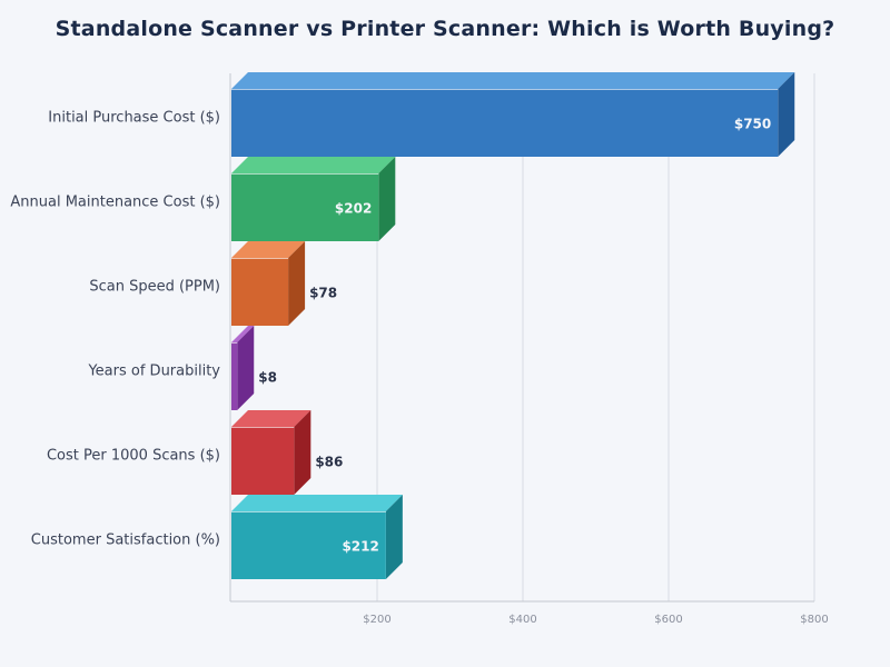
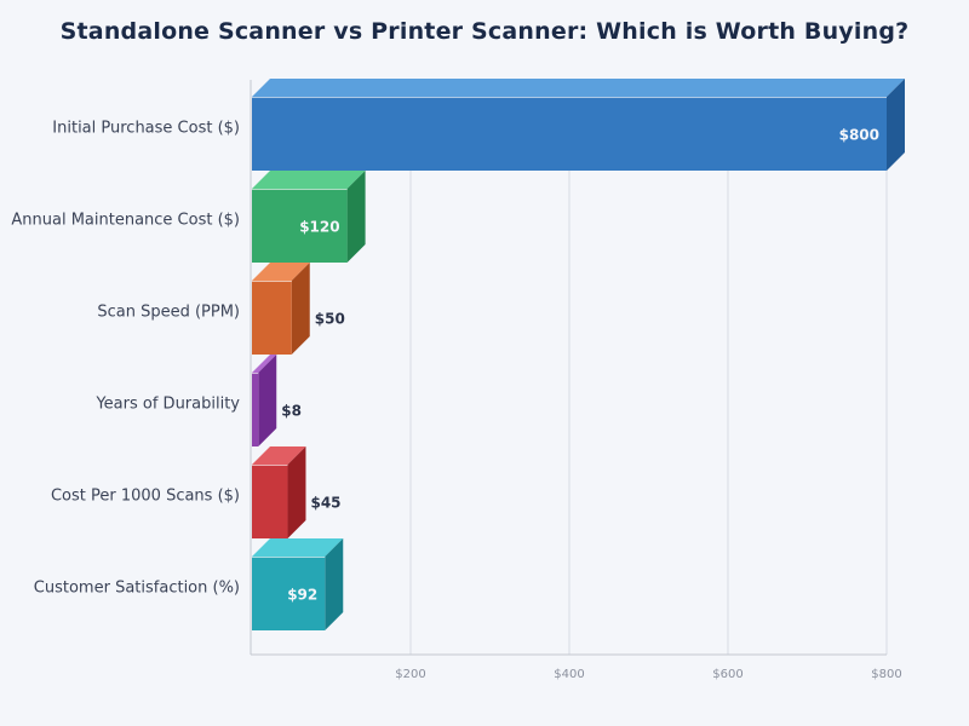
Initial Purchase Cost ($): $750 -> $800
Annual Maintenance Cost ($): $202 -> $120
Scan Speed (PPM): $78 -> $50
Cost Per 1000 Scans ($): $86 -> $45
Customer Satisfaction (%): $212 -> $92
